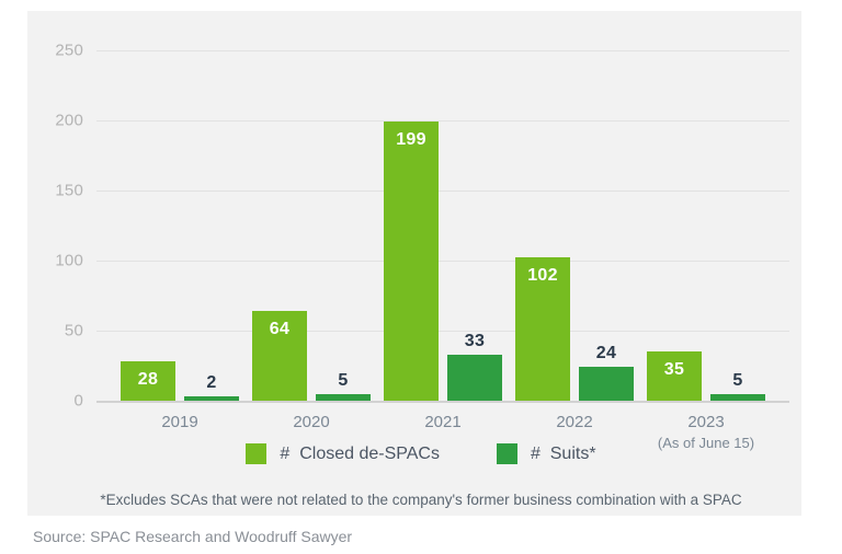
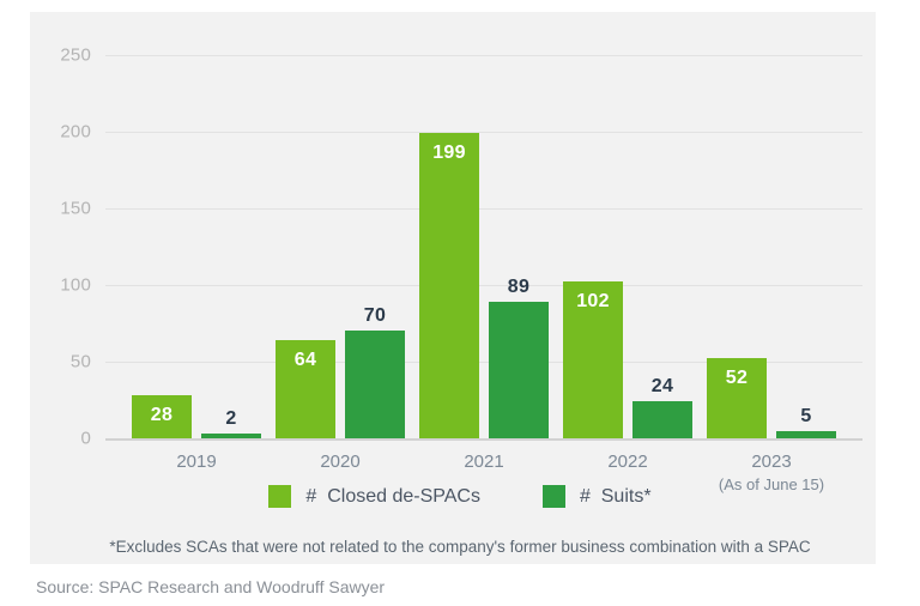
# Suits*/2020: 5 -> 70
# Suits*/2021: 33 -> 89
# Closed de-SPACs/2023: 35 -> 52
